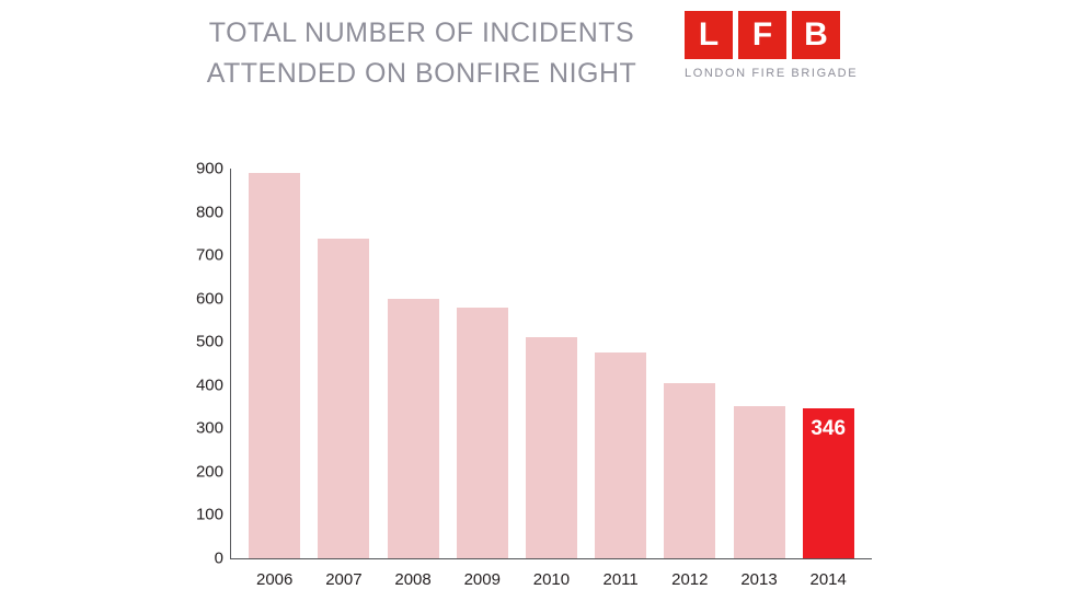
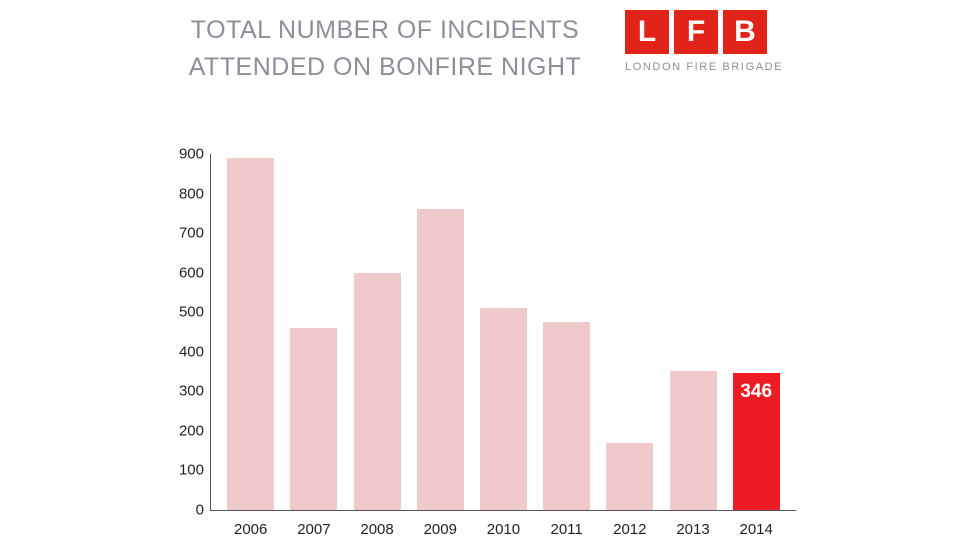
2007: 740 -> 460
2009: 580 -> 760
2012: 400 -> 170
